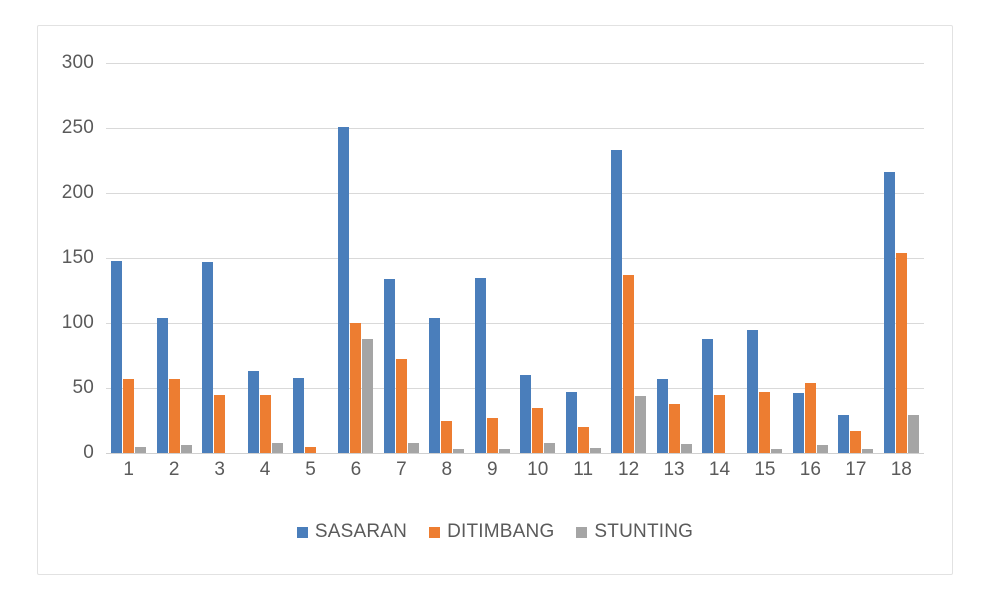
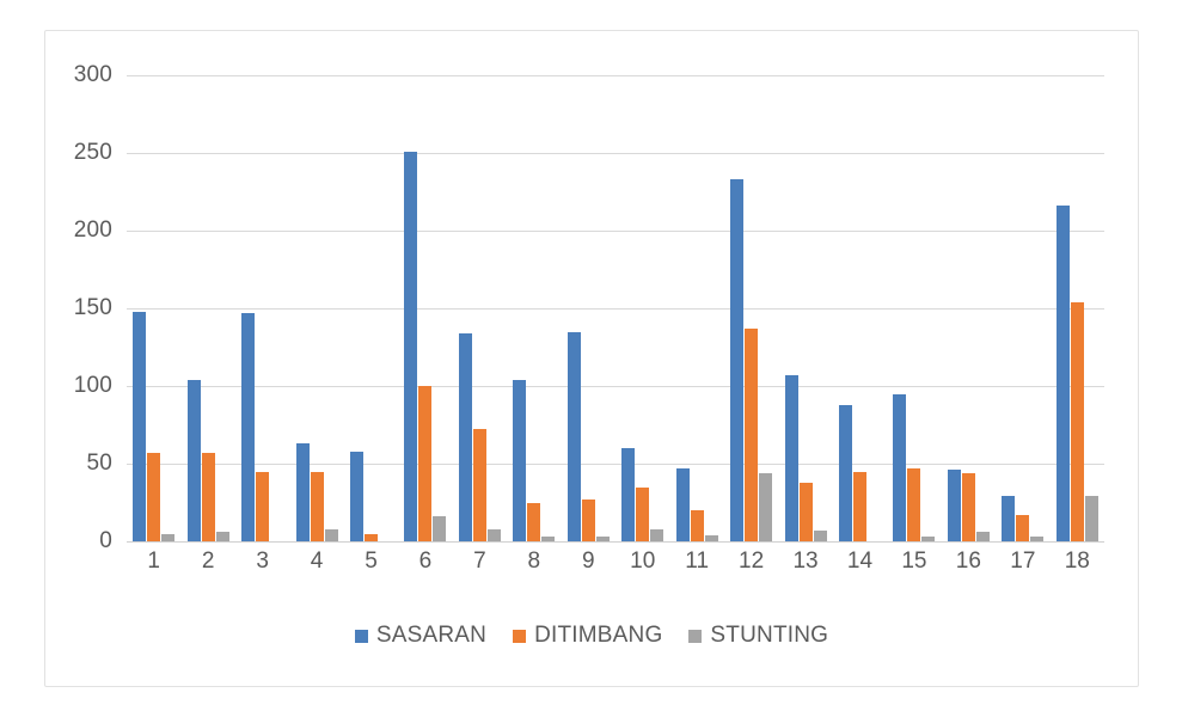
STUNTING/6: 88 -> 16
SASARAN/13: 57 -> 107
DITIMBANG/16: 54 -> 44
